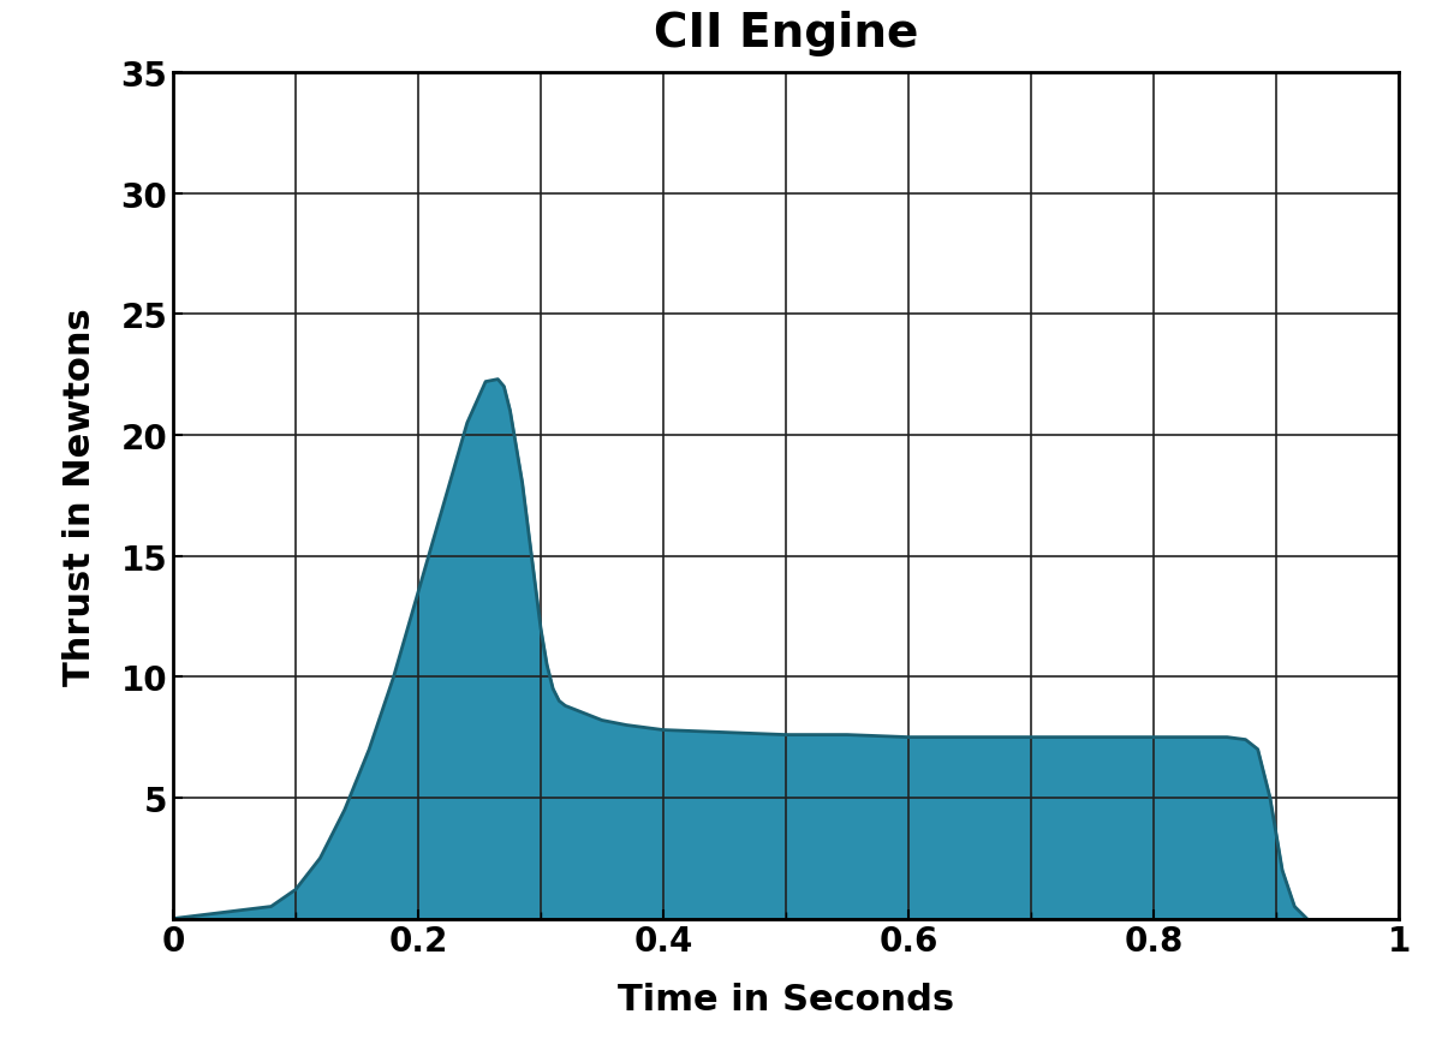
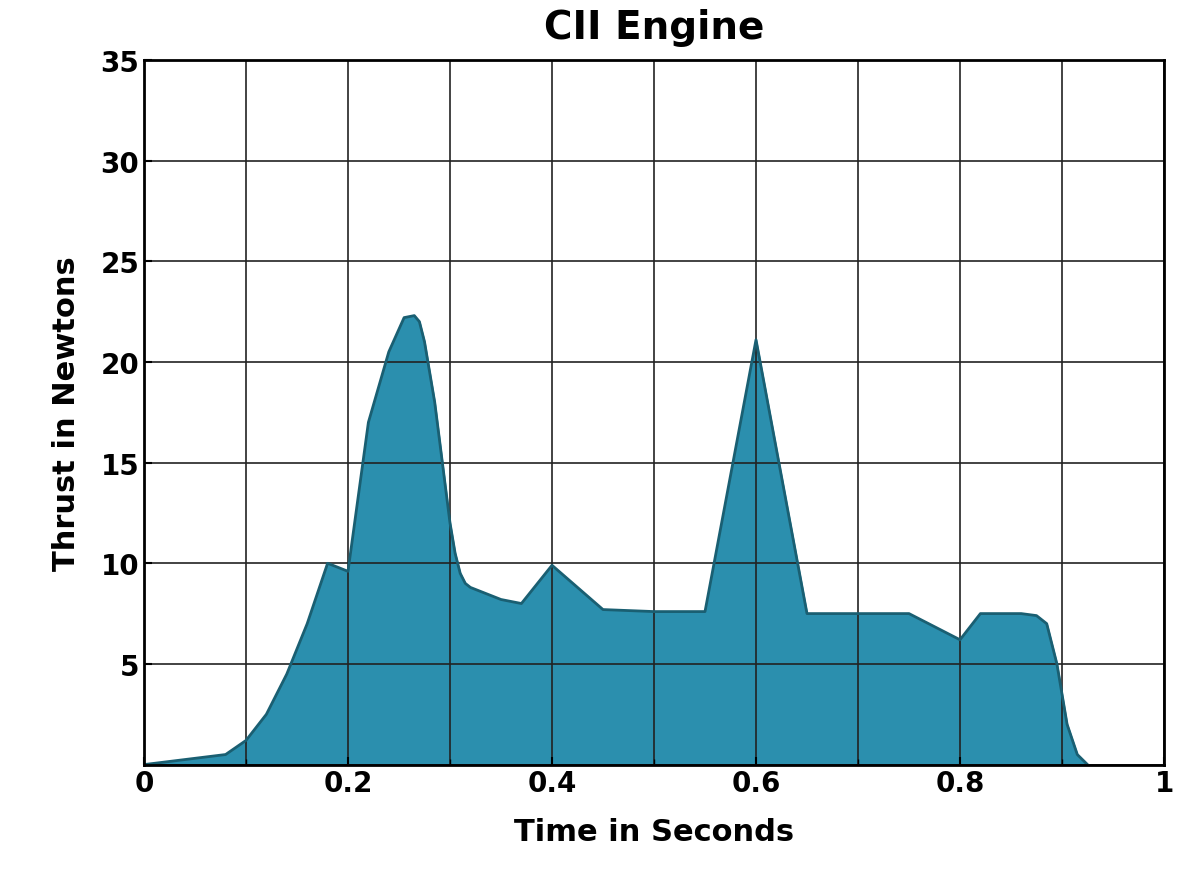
0.2: 13.5 -> 9.6
0.4: 7.8 -> 9.9
0.6: 7.5 -> 21.1
0.8: 7.5 -> 6.2
